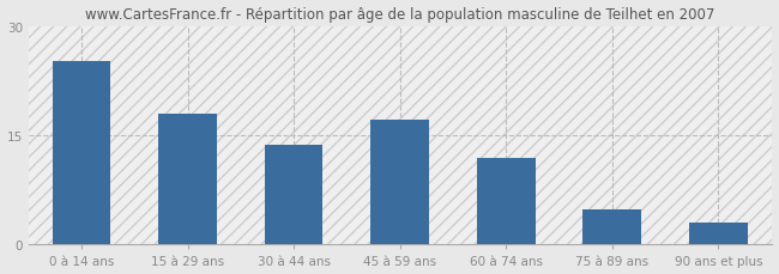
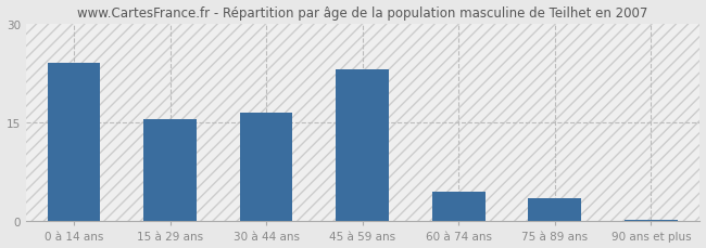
0 à 14 ans: 25.2 -> 24.0
15 à 29 ans: 18.0 -> 15.5
30 à 44 ans: 13.6 -> 16.5
45 à 59 ans: 17.2 -> 23.0
60 à 74 ans: 11.8 -> 4.5
75 à 89 ans: 4.8 -> 3.5
90 ans et plus: 3.0 -> 0.3
